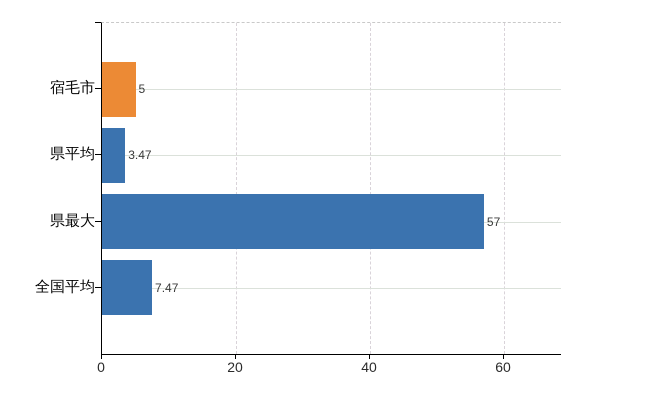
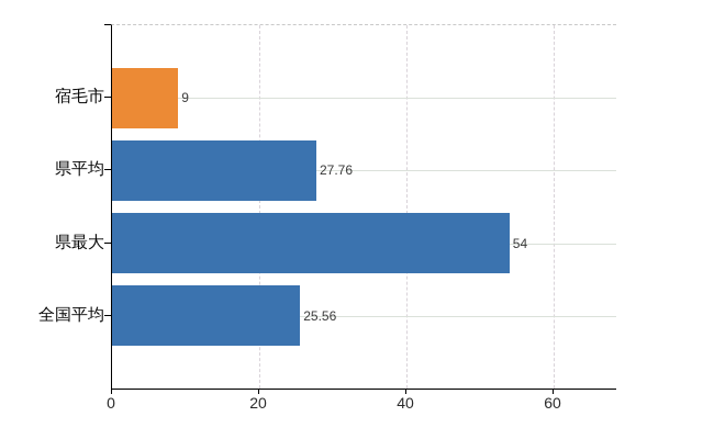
宿毛市: 5 -> 9
県平均: 3.47 -> 27.76
県最大: 57 -> 54
全国平均: 7.47 -> 25.56
